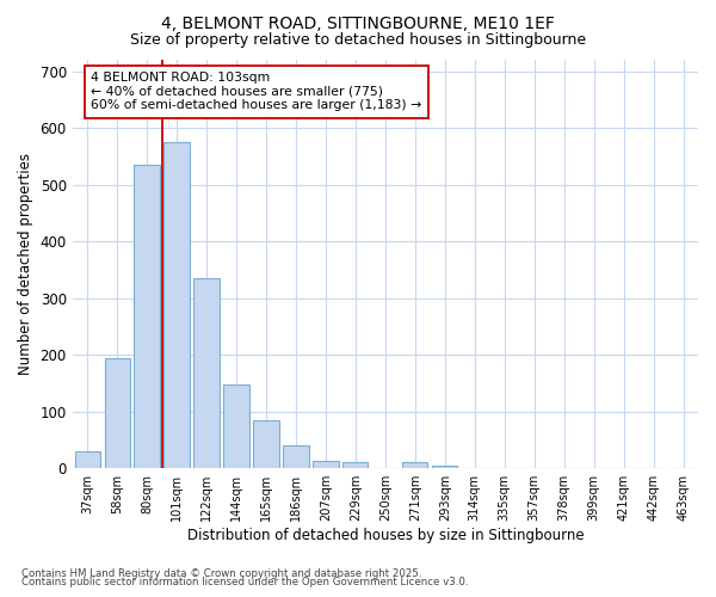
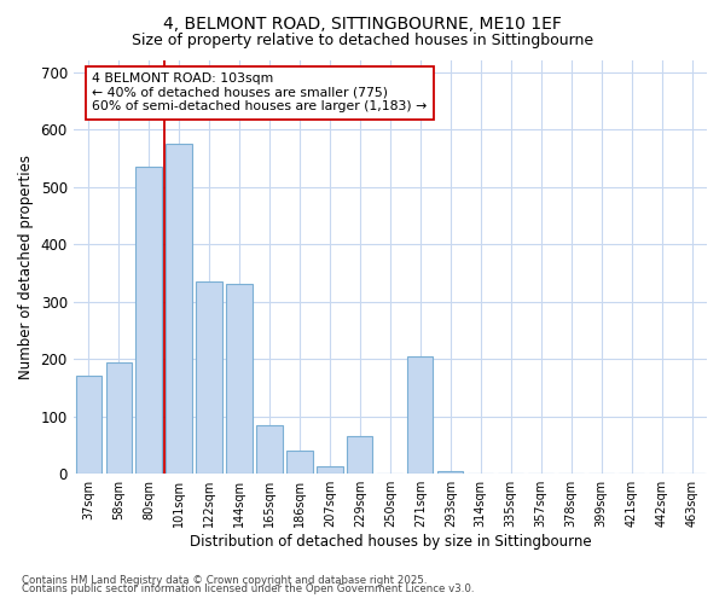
37sqm: 30 -> 170
144sqm: 148 -> 330
229sqm: 10 -> 65
271sqm: 10 -> 205
